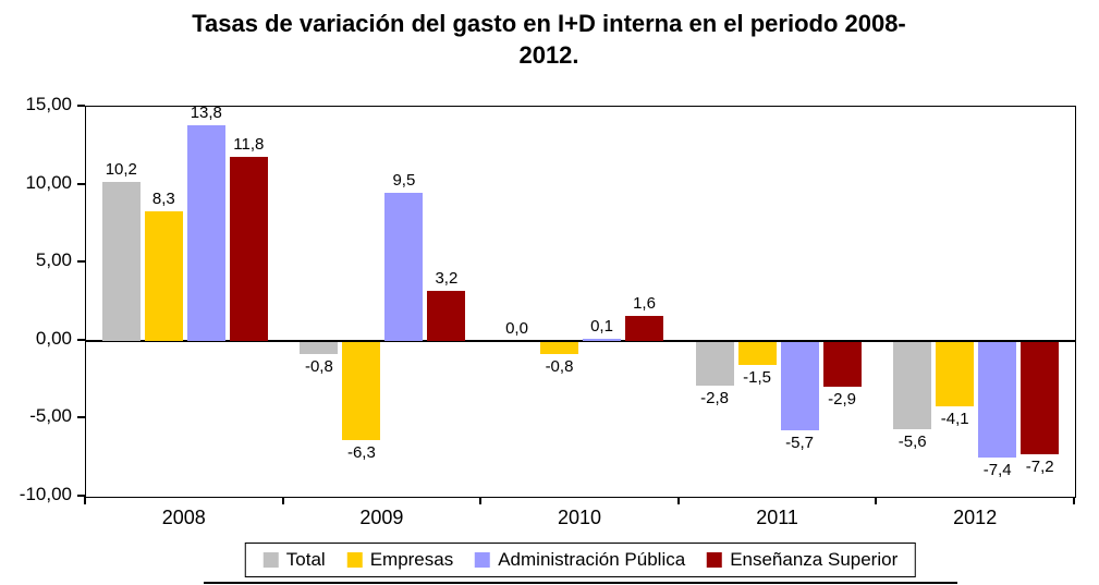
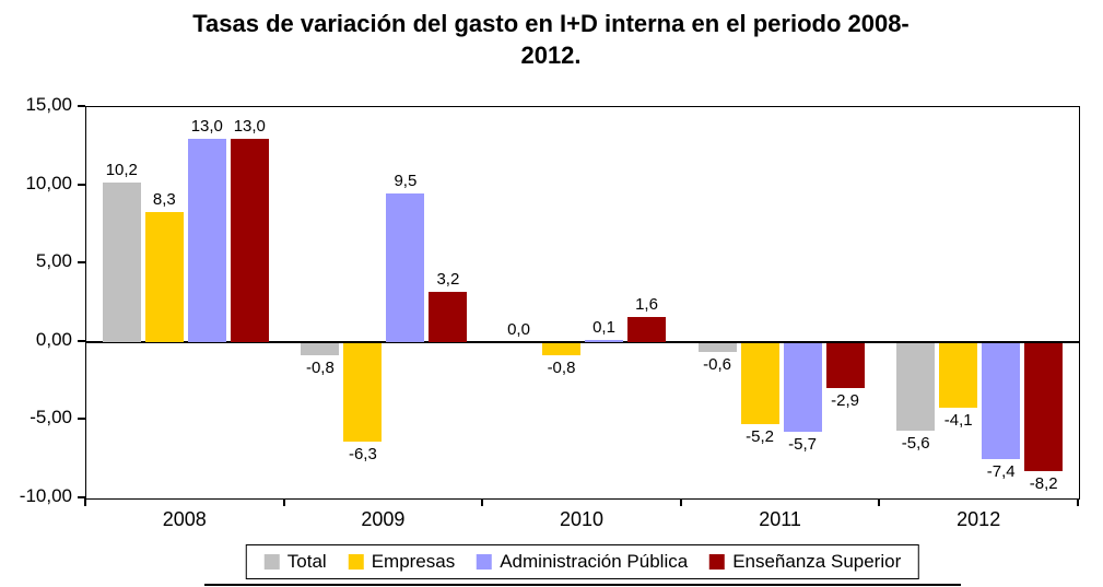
Administración Pública/2008: 13,8 -> 13,0
Enseñanza Superior/2008: 11,8 -> 13,0
Total/2011: -2,8 -> -0,6
Empresas/2011: -1,5 -> -5,2
Enseñanza Superior/2012: -7,2 -> -8,2
